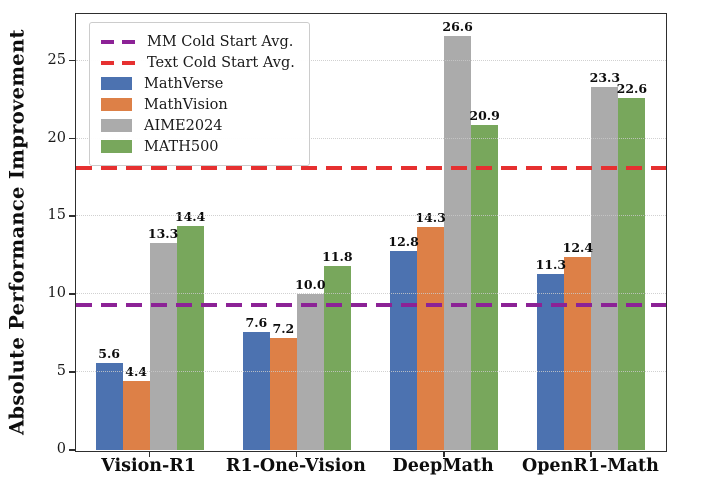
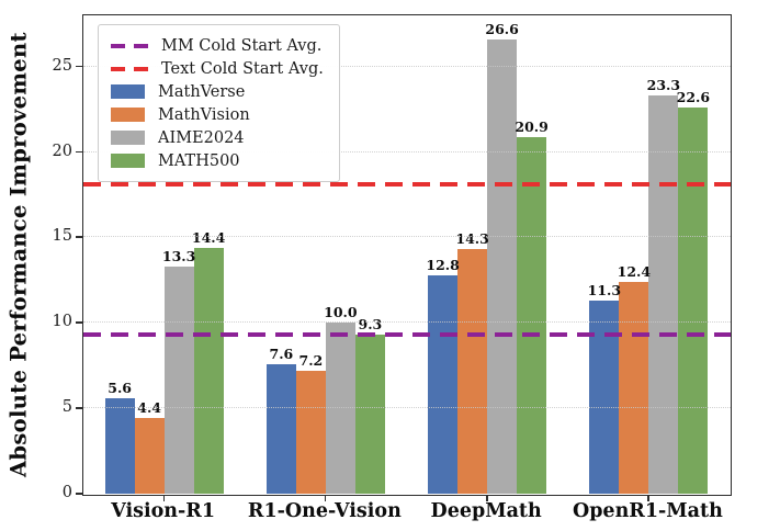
MATH500/R1-One-Vision: 11.8 -> 9.3
